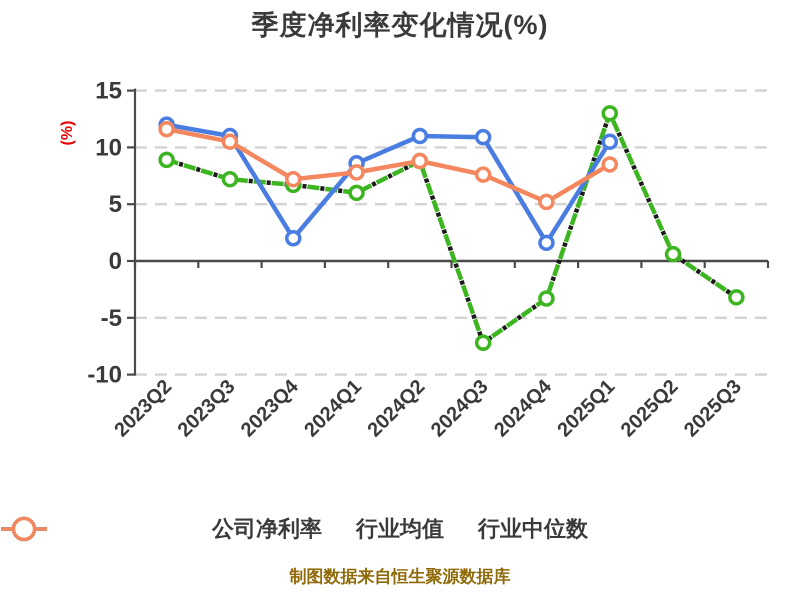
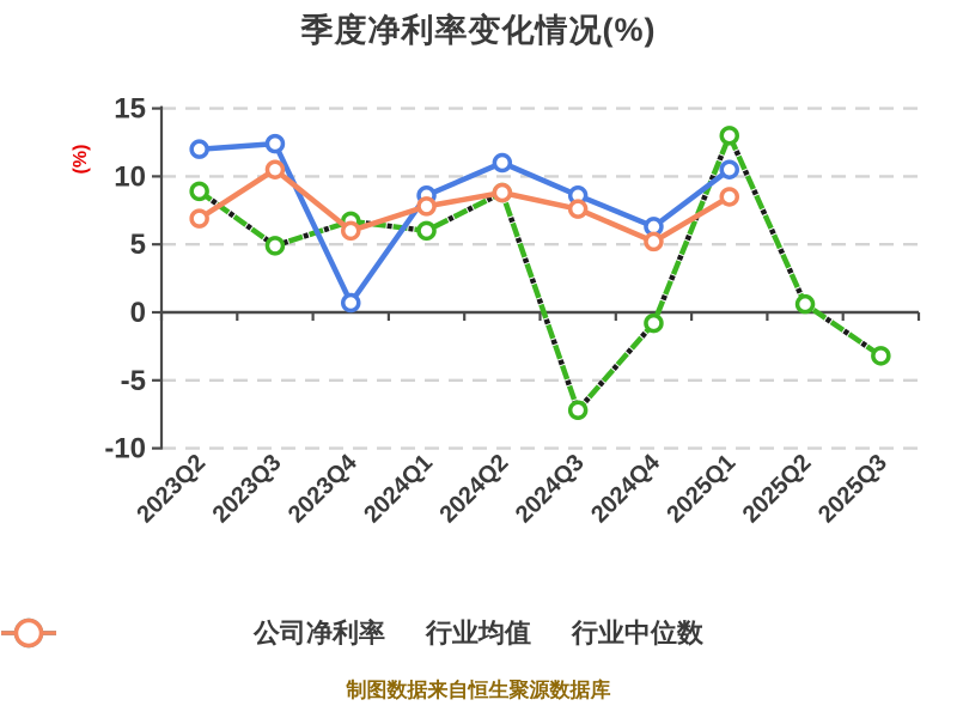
行业中位数/2023Q2: 11.6 -> 6.9
公司净利率/2023Q3: 7.2 -> 4.9
行业均值/2023Q3: 11.0 -> 12.4
行业均值/2023Q4: 2.0 -> 0.7
行业中位数/2023Q4: 7.2 -> 6.0
行业均值/2024Q3: 10.9 -> 8.6
公司净利率/2024Q4: -3.3 -> -0.8
行业均值/2024Q4: 1.6 -> 6.3
